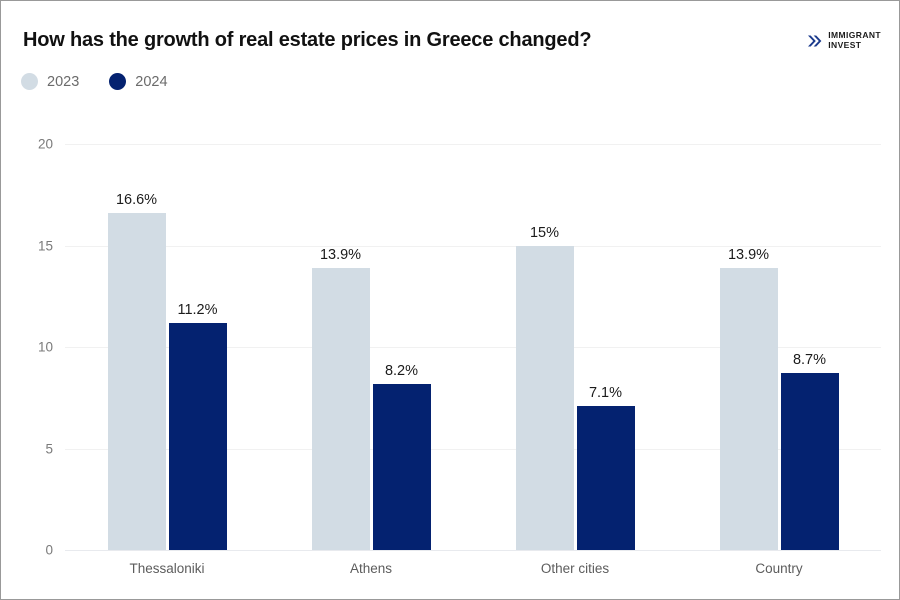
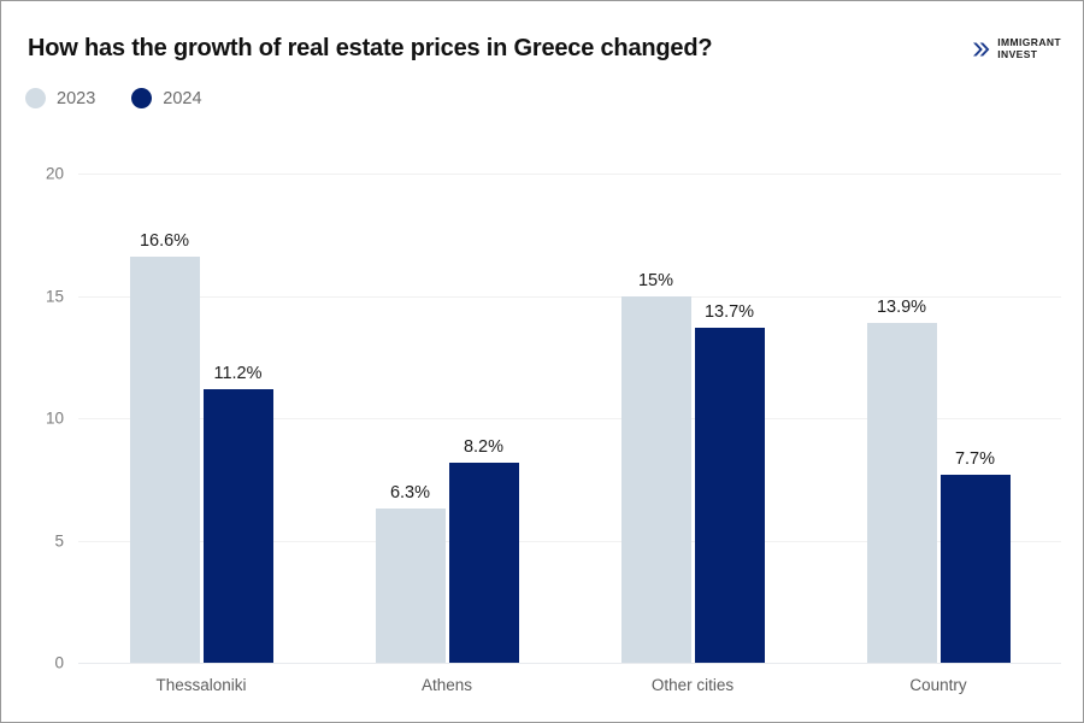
2023/Athens: 13.9% -> 6.3%
2024/Other cities: 7.1% -> 13.7%
2024/Country: 8.7% -> 7.7%
